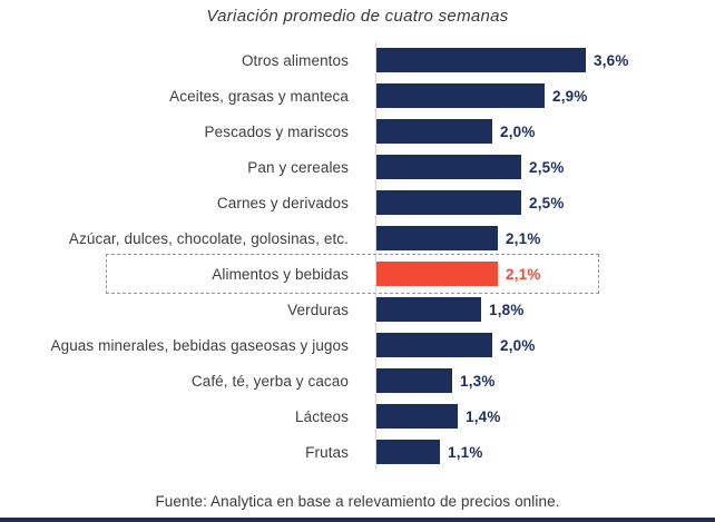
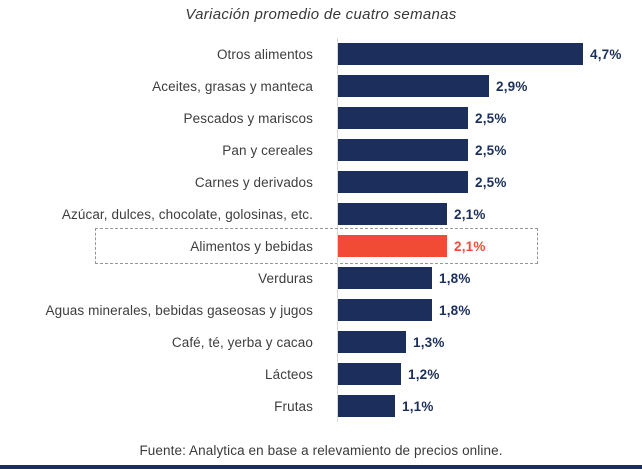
Otros alimentos: 3,6% -> 4,7%
Pescados y mariscos: 2,0% -> 2,5%
Aguas minerales, bebidas gaseosas y jugos: 2,0% -> 1,8%
Lácteos: 1,4% -> 1,2%
